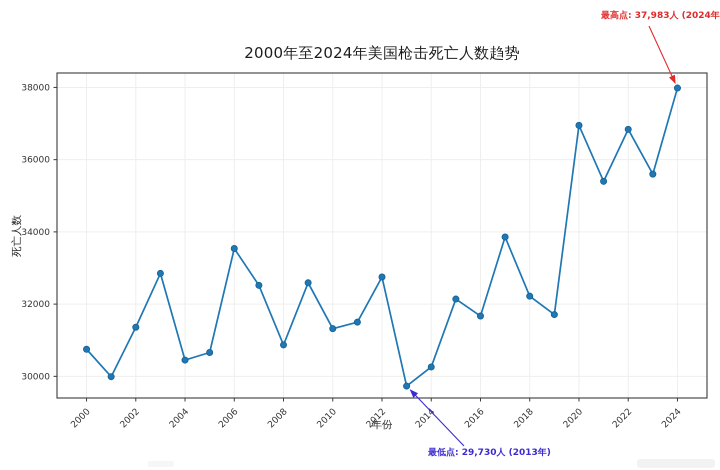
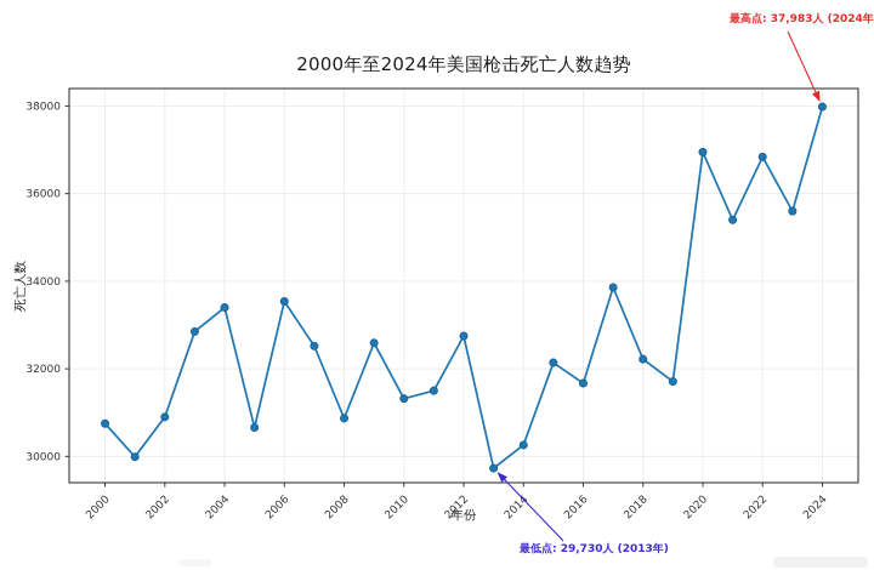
2002: 31400 -> 30900
2004: 30400 -> 33400
